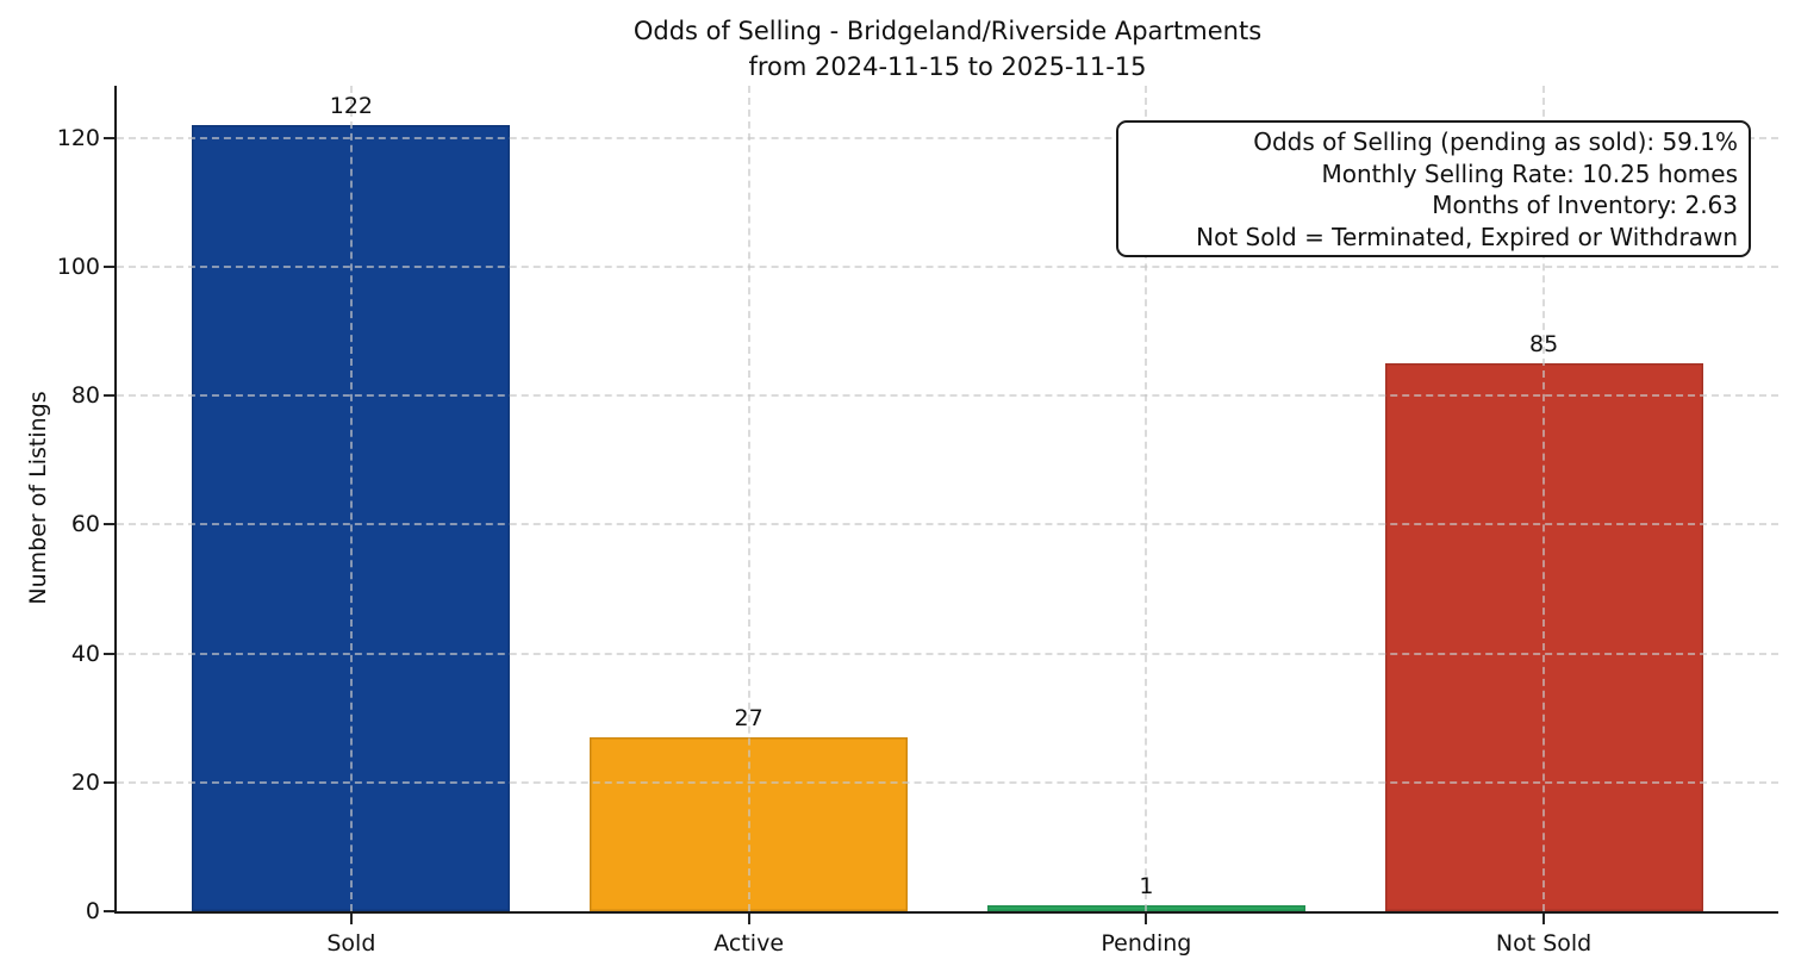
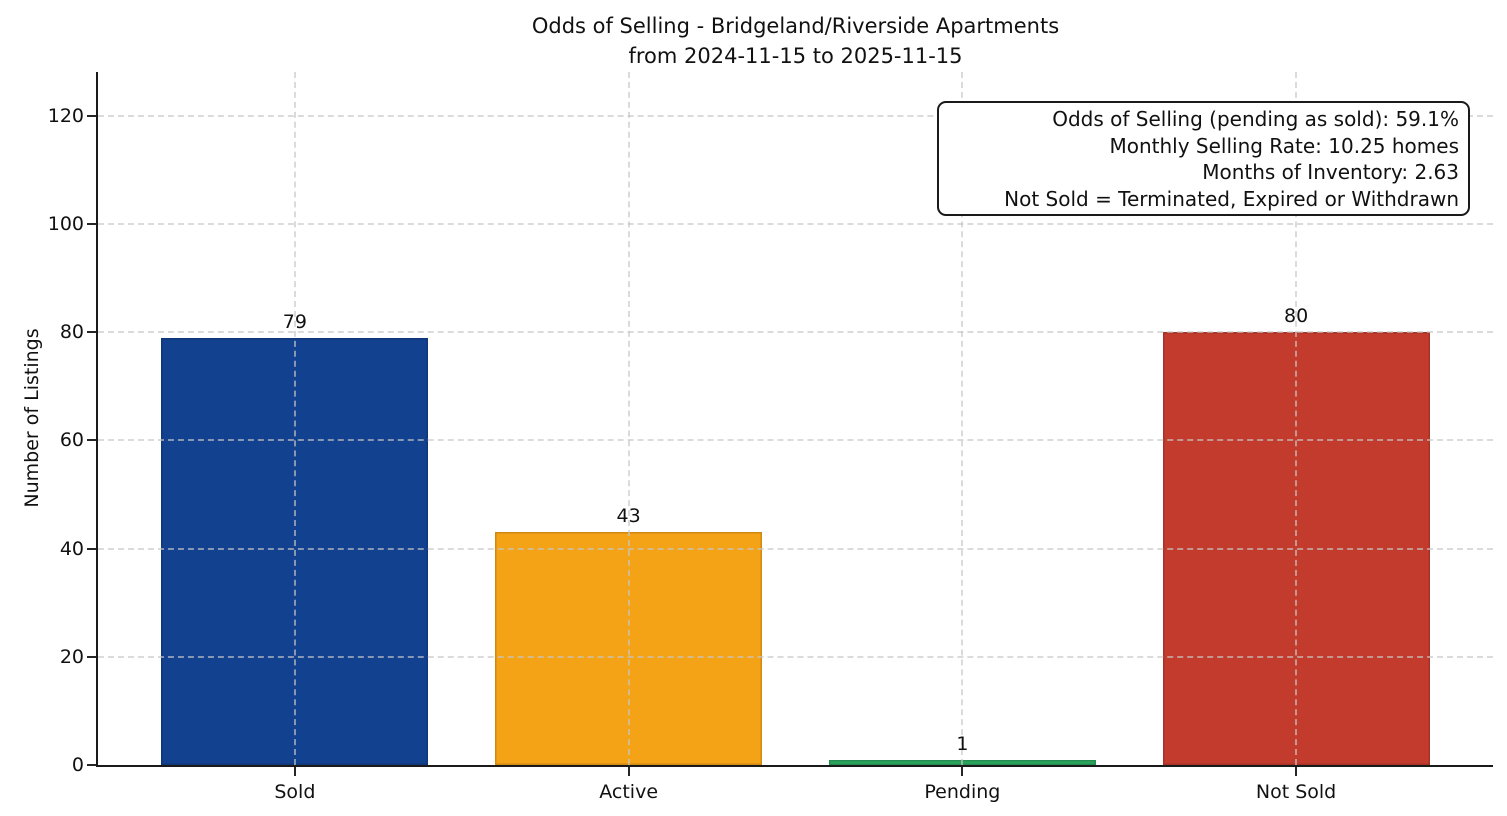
Sold: 122 -> 79
Active: 27 -> 43
Not Sold: 85 -> 80
